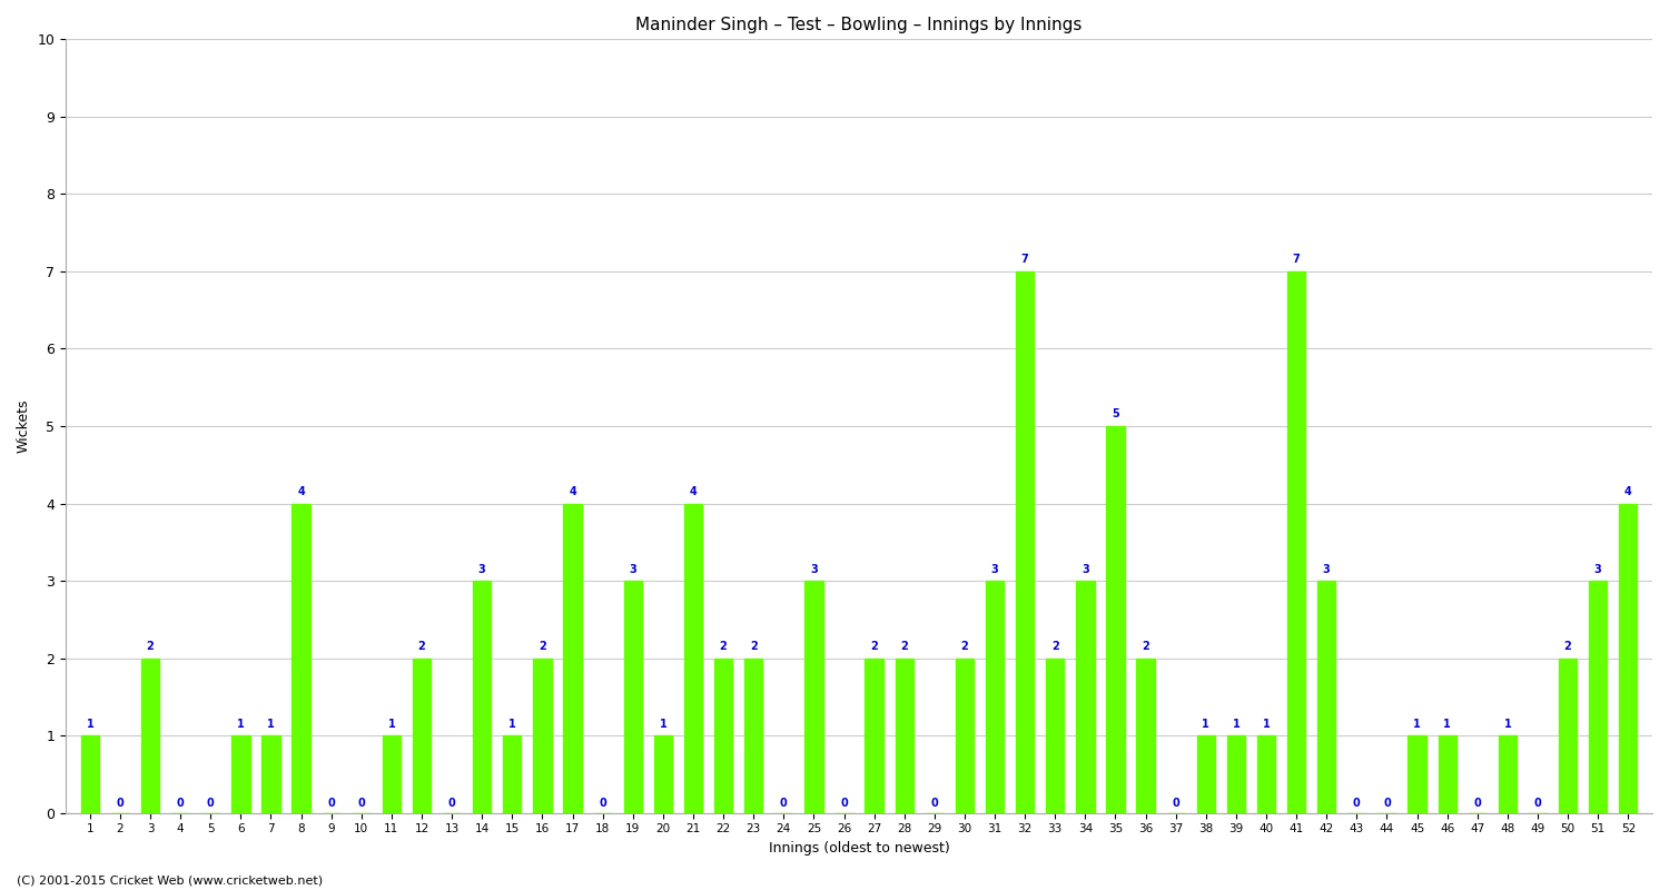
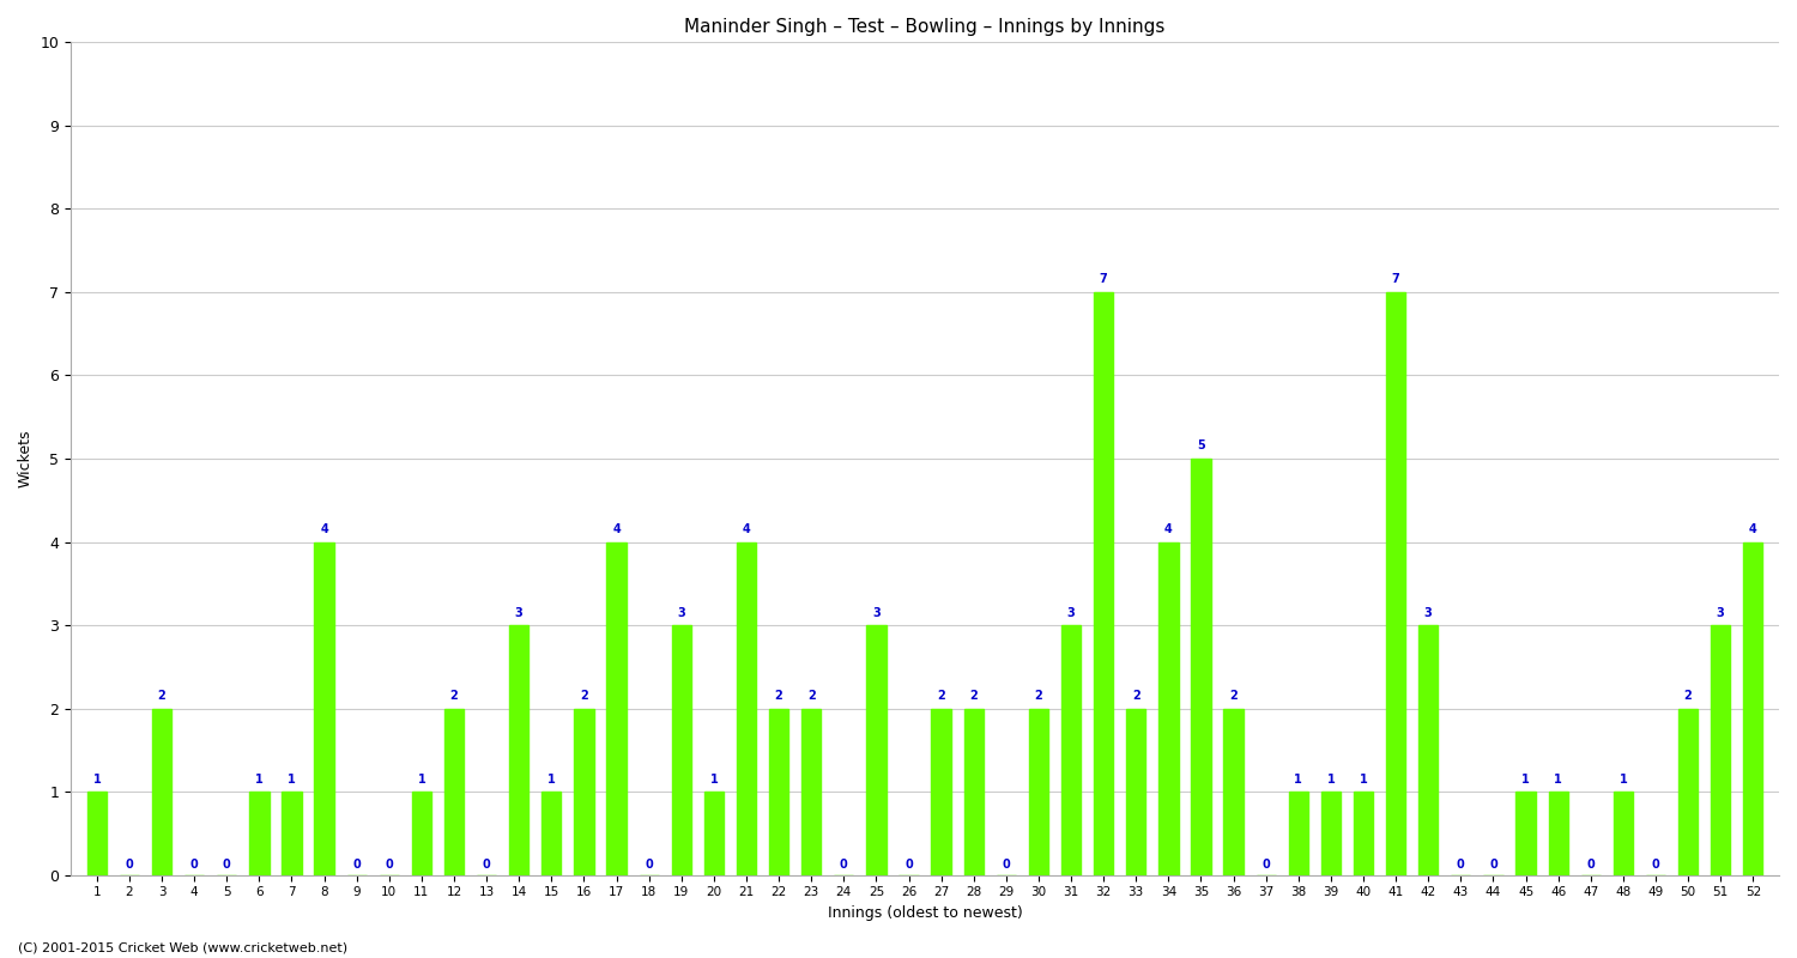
34: 3 -> 4
